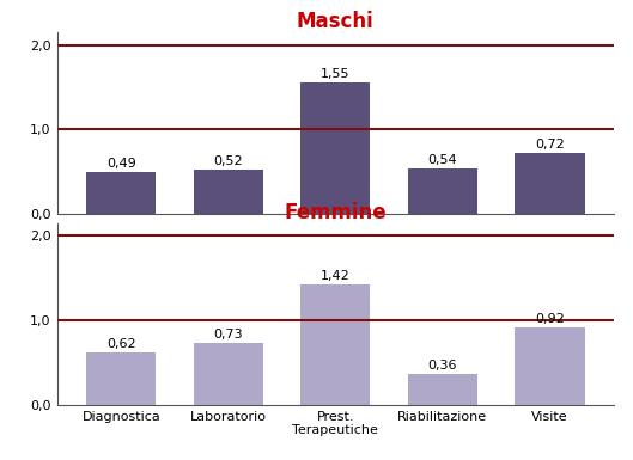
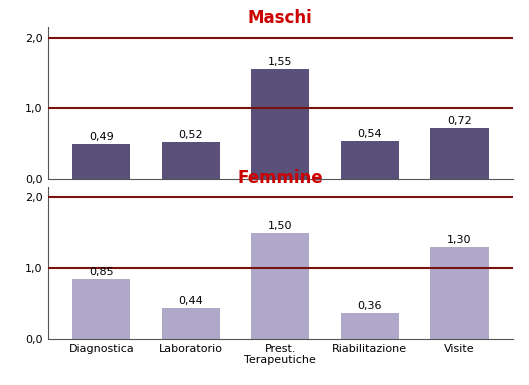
Femmine/Diagnostica: 0,62 -> 0,85
Femmine/Laboratorio: 0,73 -> 0,44
Femmine/Prest. Terapeutiche: 1,42 -> 1,50
Femmine/Visite: 0,92 -> 1,30
